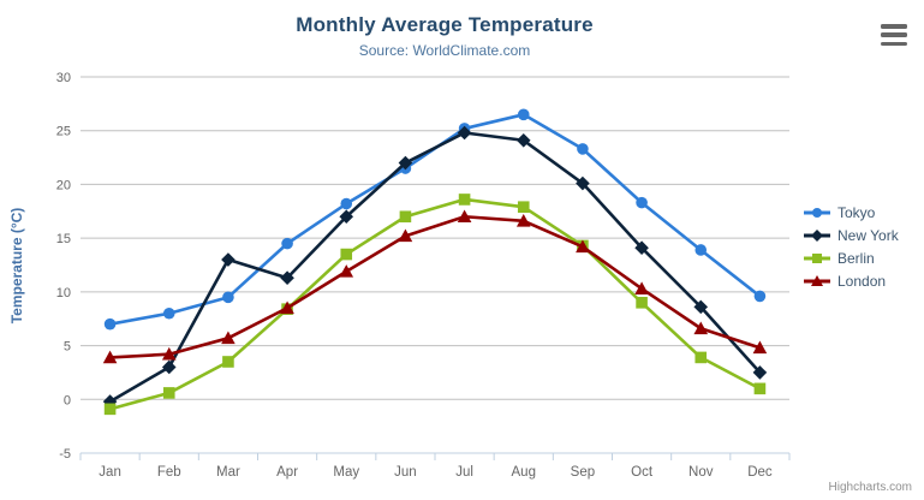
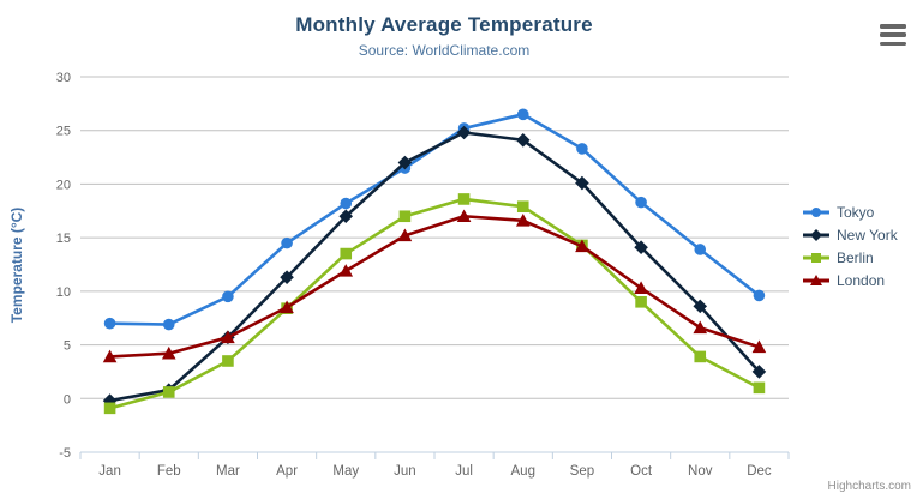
Tokyo/Feb: 8 -> 7
New York/Feb: 3 -> 1
New York/Mar: 13 -> 6
